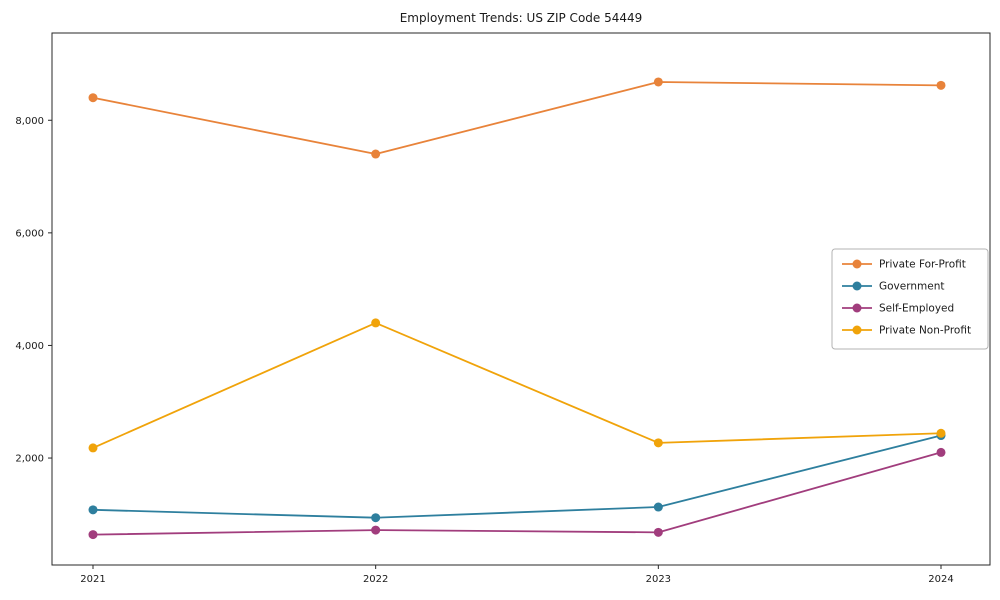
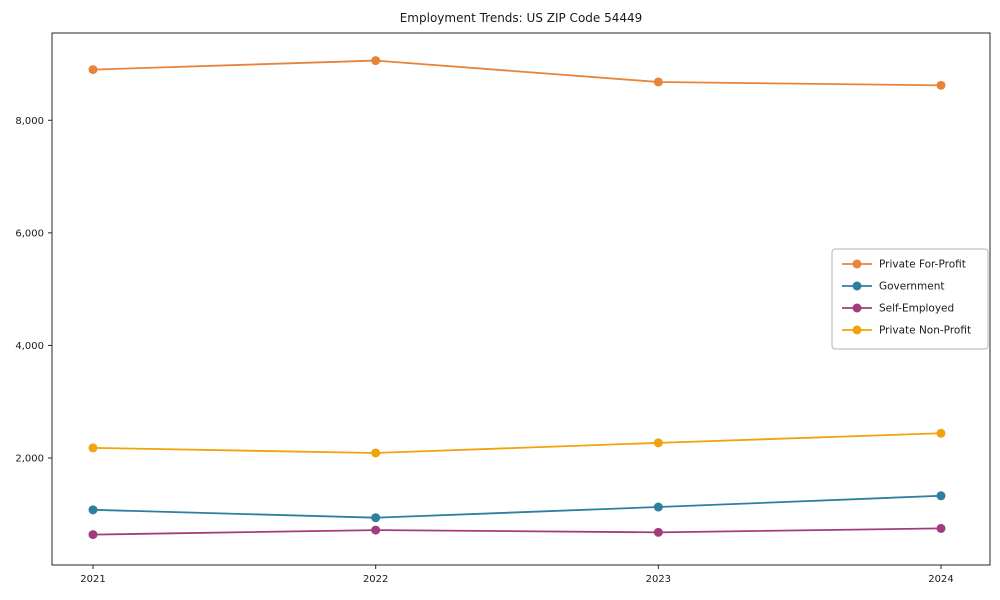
Private For-Profit/2021: 8400 -> 8900
Private For-Profit/2022: 7400 -> 9100
Private Non-Profit/2022: 4400 -> 2100
Government/2024: 2400 -> 1300
Self-Employed/2024: 2100 -> 800
